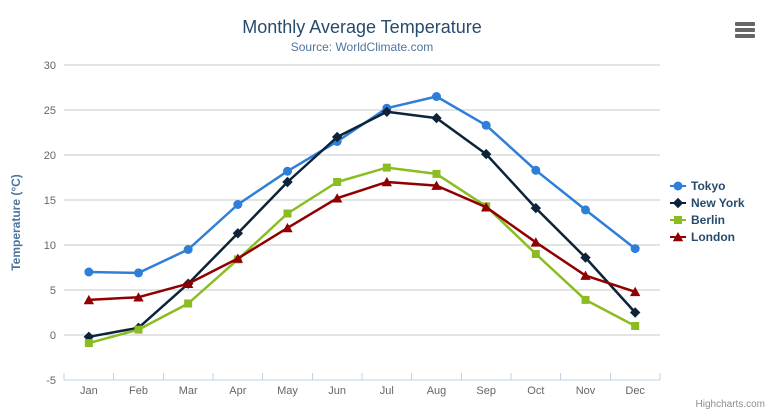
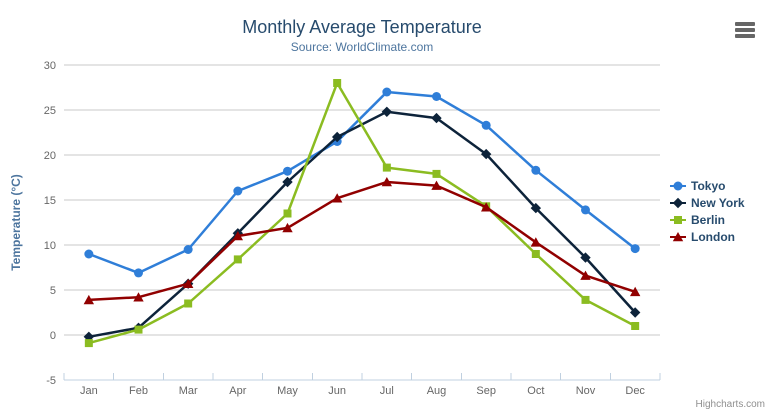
Tokyo/Jan: 7 -> 9
Tokyo/Apr: 14 -> 16
London/Apr: 8 -> 11
Berlin/Jun: 17 -> 28
Tokyo/Jul: 25 -> 27
